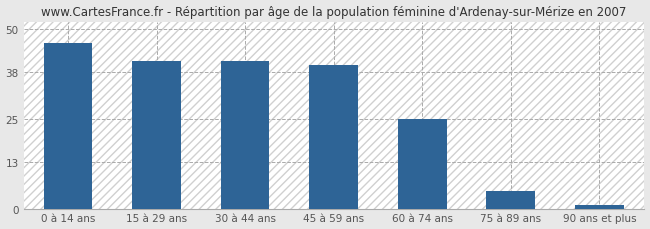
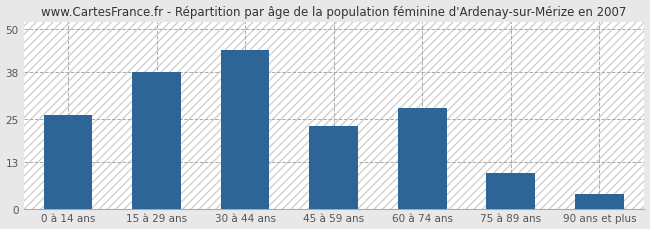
0 à 14 ans: 46 -> 26
15 à 29 ans: 41 -> 38
30 à 44 ans: 41 -> 44
45 à 59 ans: 40 -> 23
60 à 74 ans: 25 -> 28
75 à 89 ans: 5 -> 10
90 ans et plus: 1 -> 4
